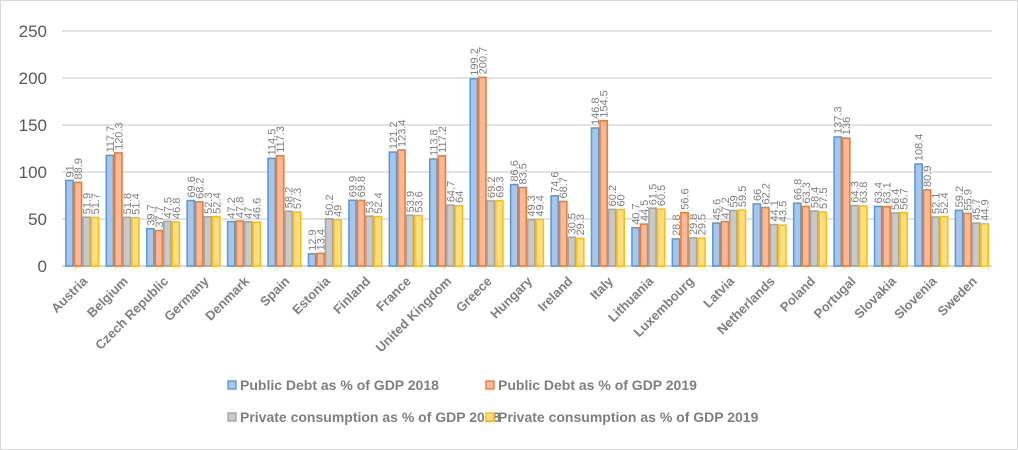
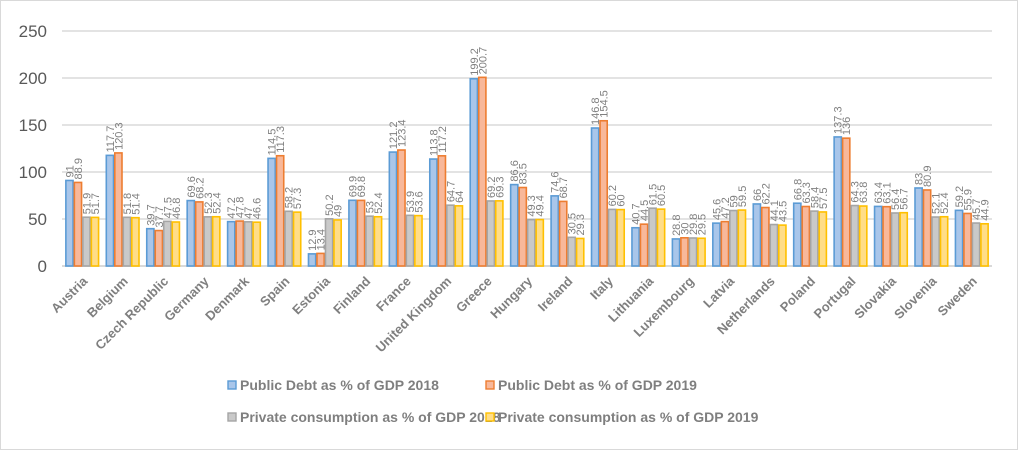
Public Debt as % of GDP 2019/Luxembourg: 56.6 -> 30
Public Debt as % of GDP 2018/Slovenia: 108.4 -> 83
